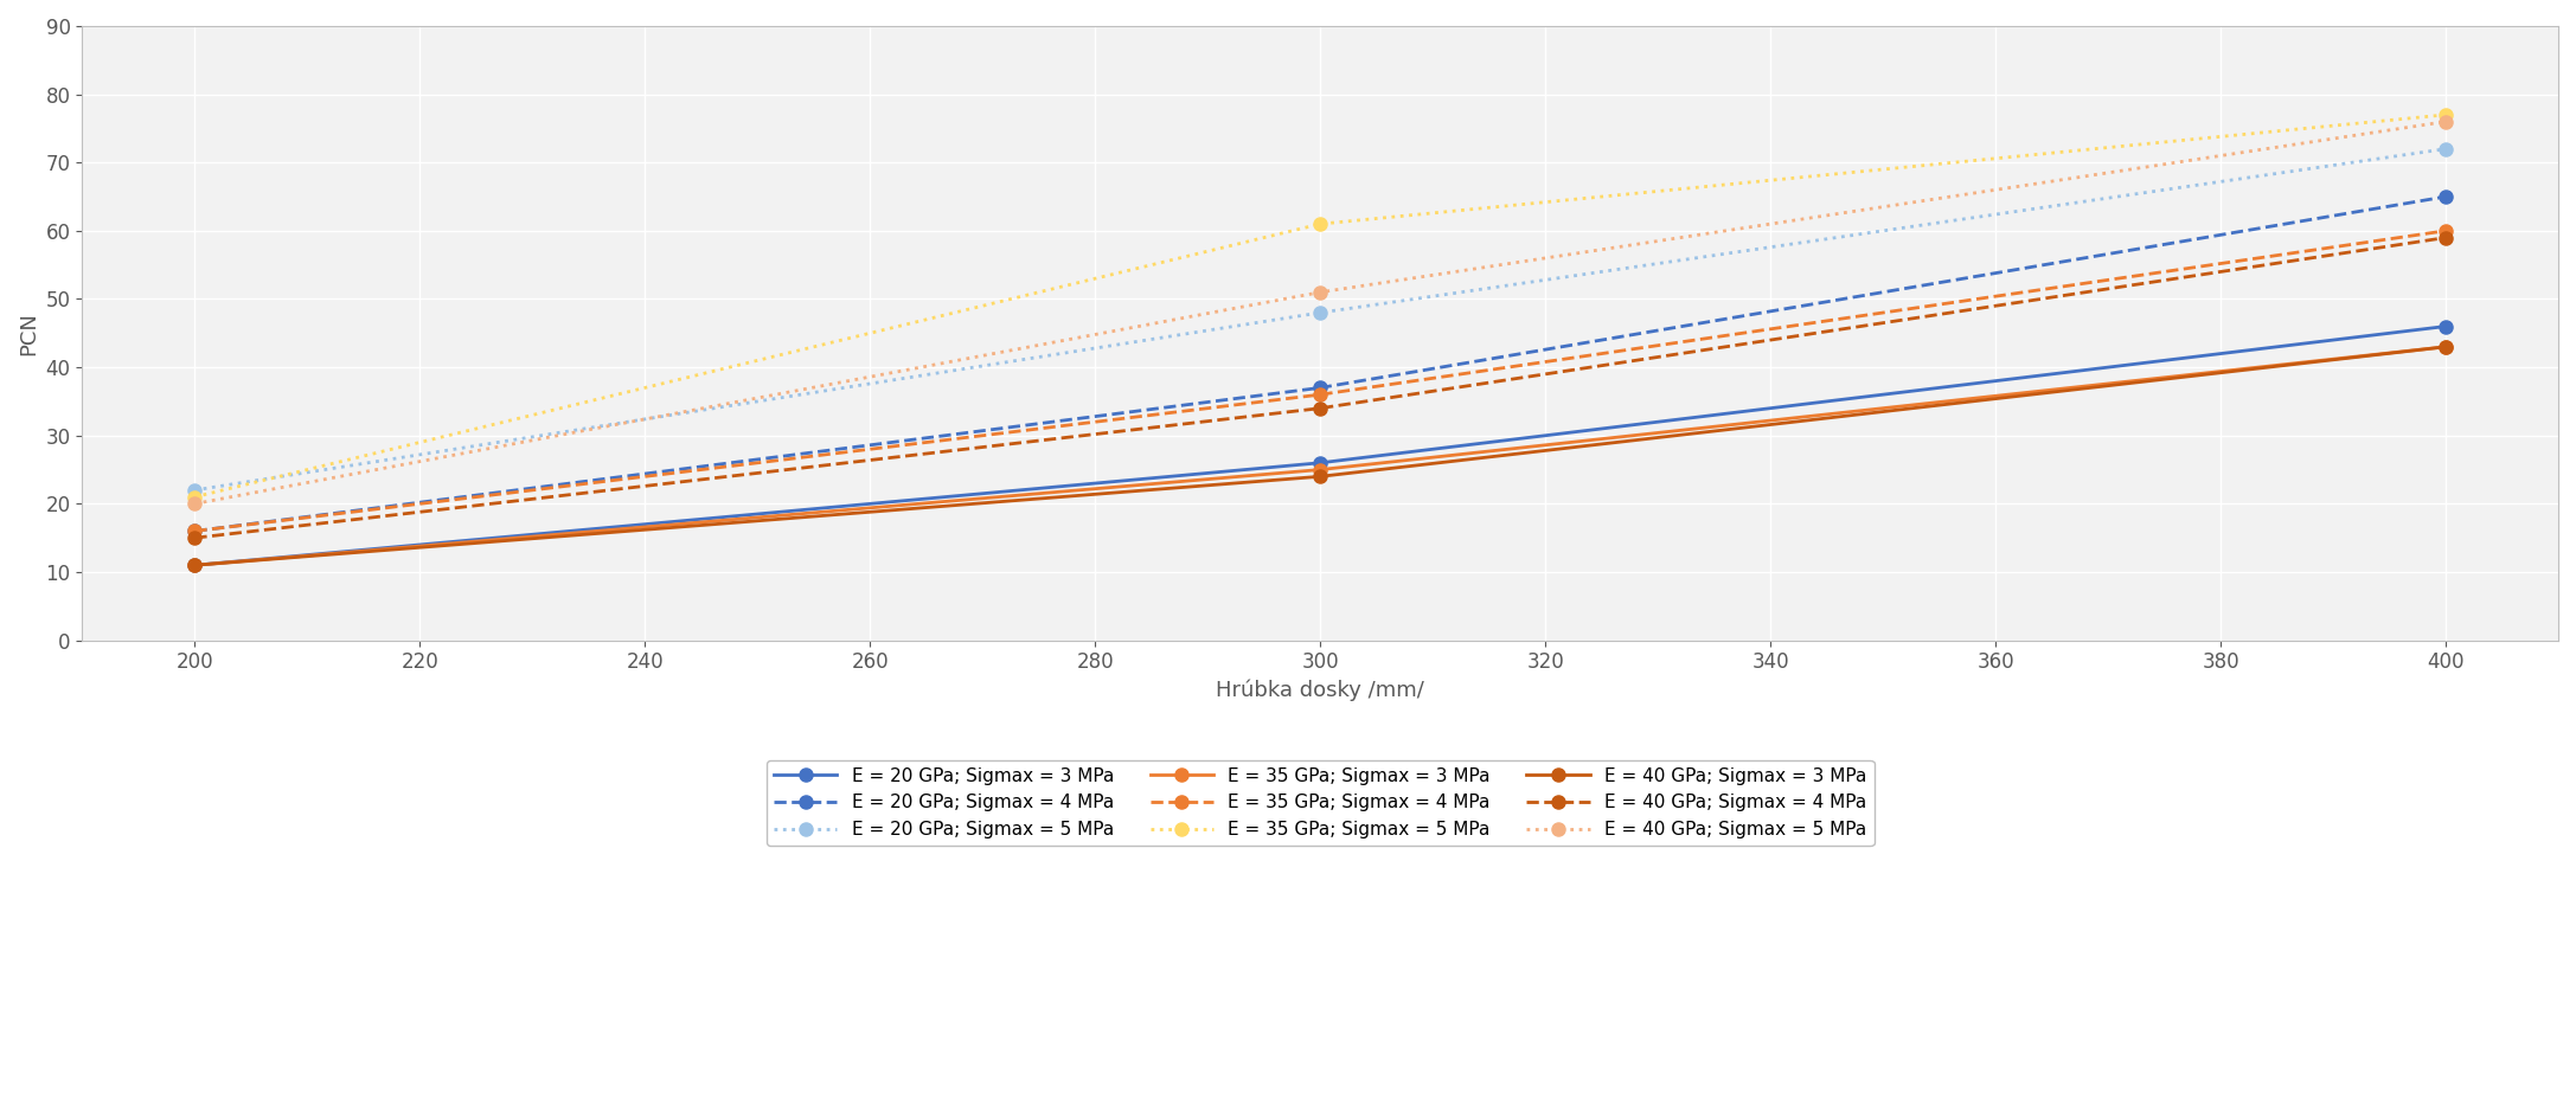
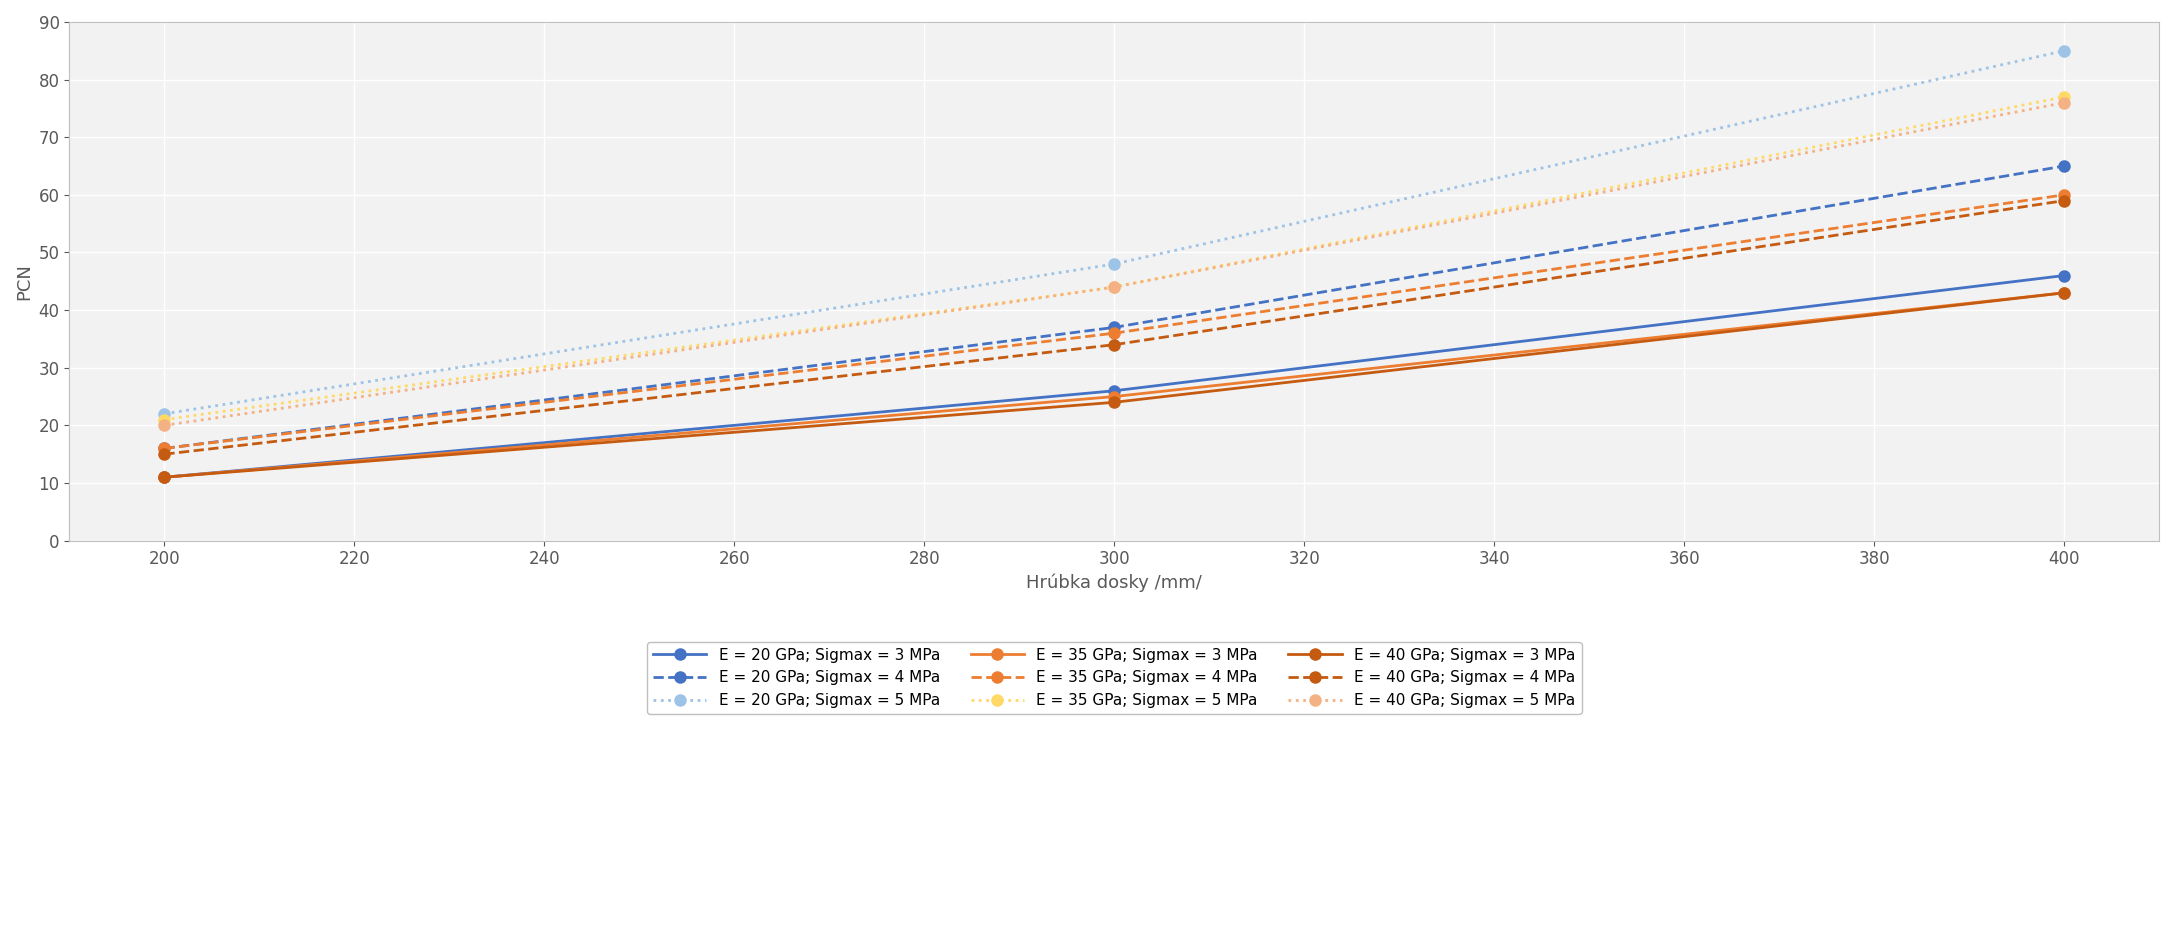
E = 35 GPa; Sigmax = 5 MPa/300: 61 -> 44
E = 40 GPa; Sigmax = 5 MPa/300: 51 -> 44
E = 20 GPa; Sigmax = 5 MPa/400: 72 -> 85
